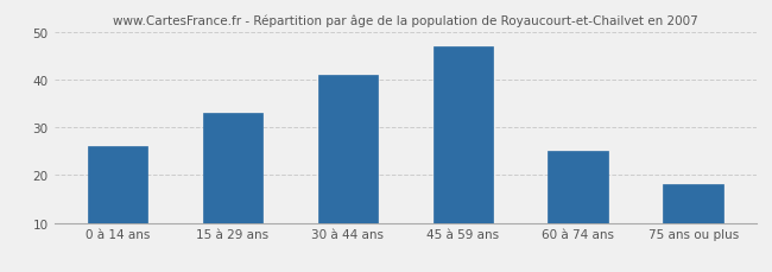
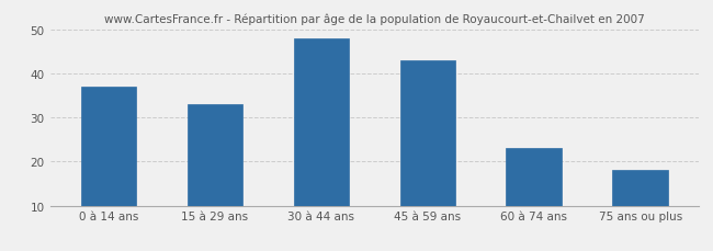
0 à 14 ans: 26 -> 37
30 à 44 ans: 41 -> 48
45 à 59 ans: 47 -> 43
60 à 74 ans: 25 -> 23
